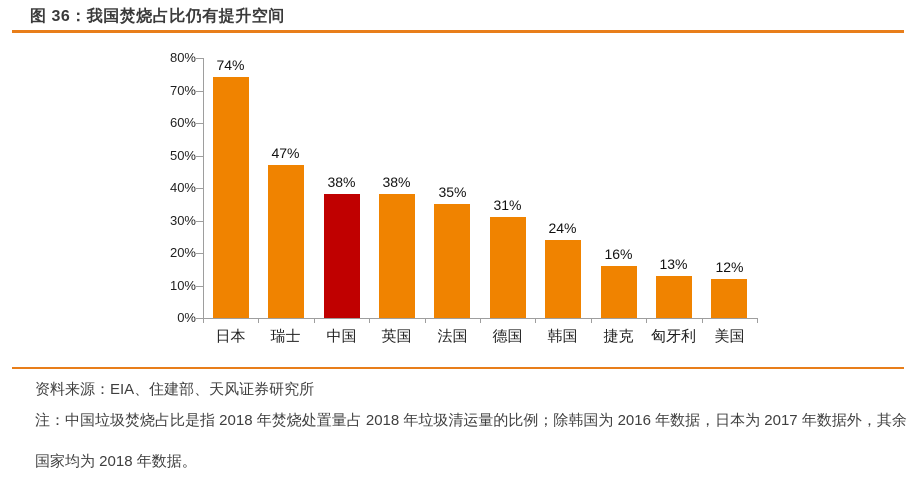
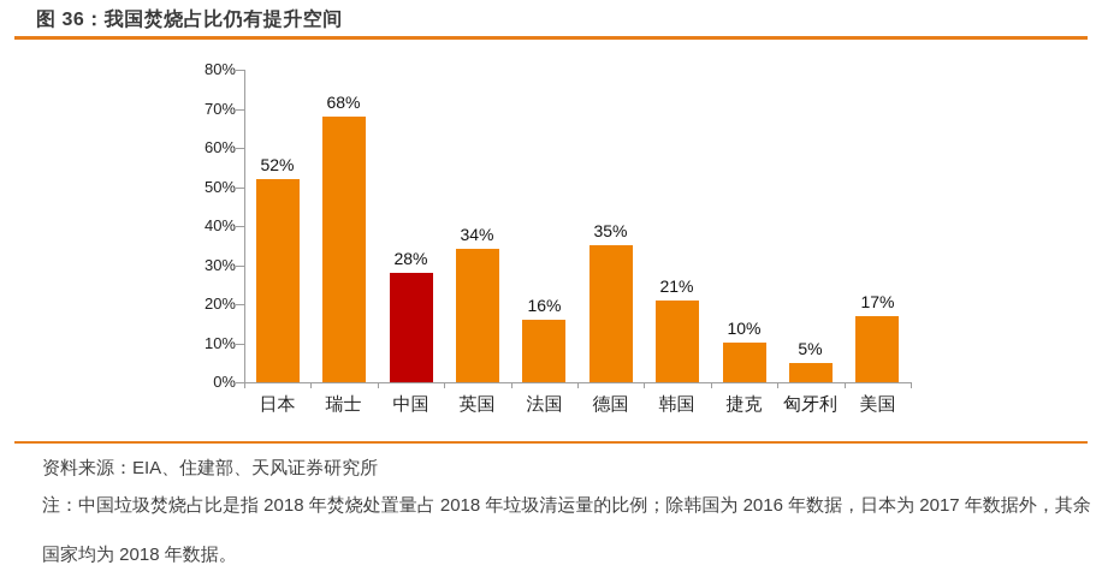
日本: 74% -> 52%
瑞士: 47% -> 68%
中国: 38% -> 28%
英国: 38% -> 34%
法国: 35% -> 16%
德国: 31% -> 35%
韩国: 24% -> 21%
捷克: 16% -> 10%
匈牙利: 13% -> 5%
美国: 12% -> 17%
